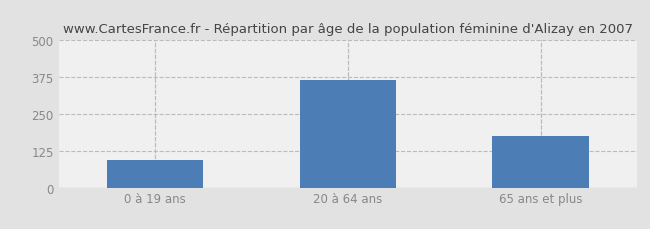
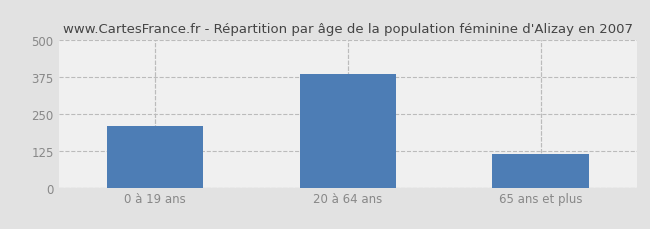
0 à 19 ans: 95 -> 210
20 à 64 ans: 365 -> 385
65 ans et plus: 175 -> 115
